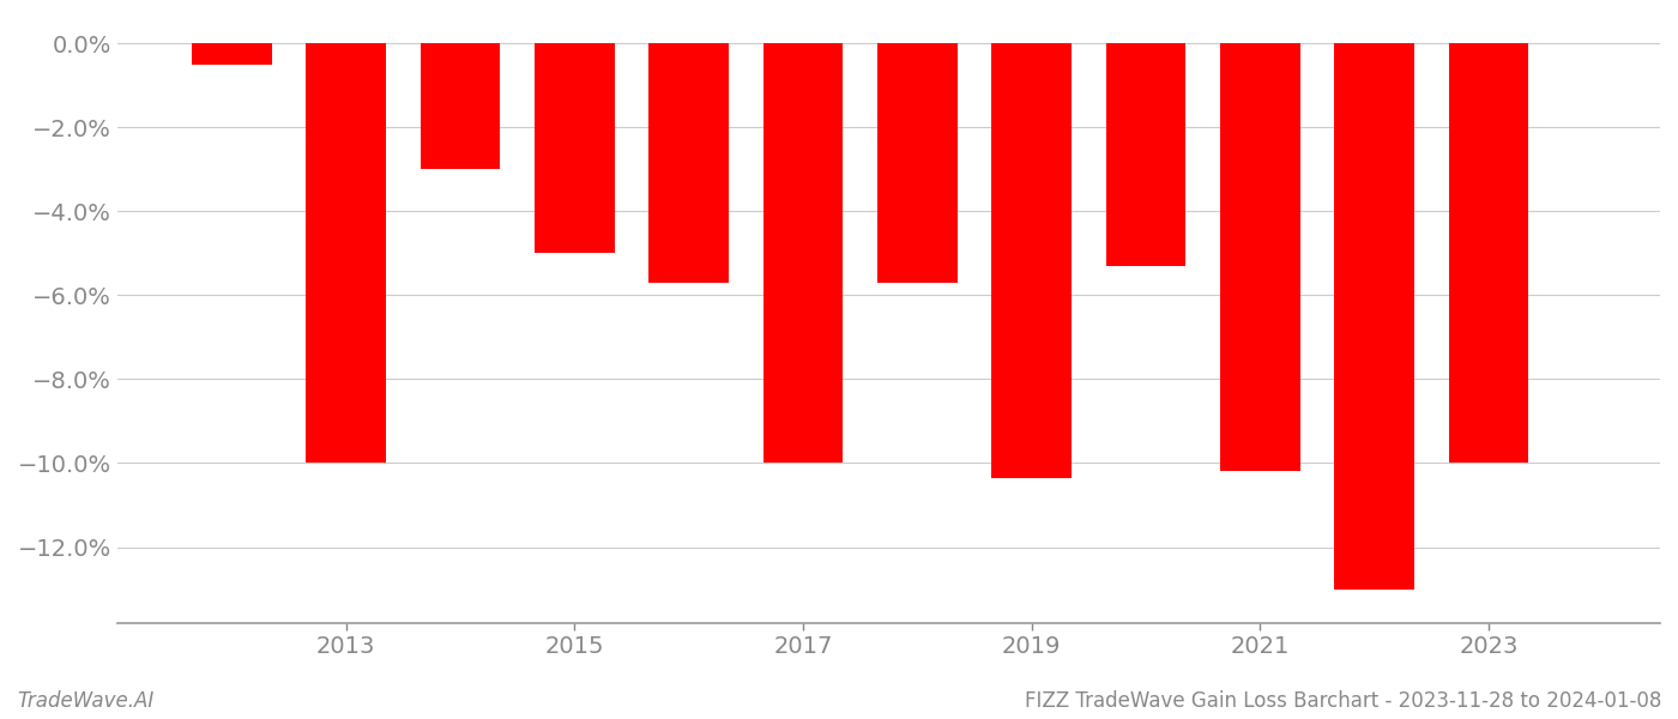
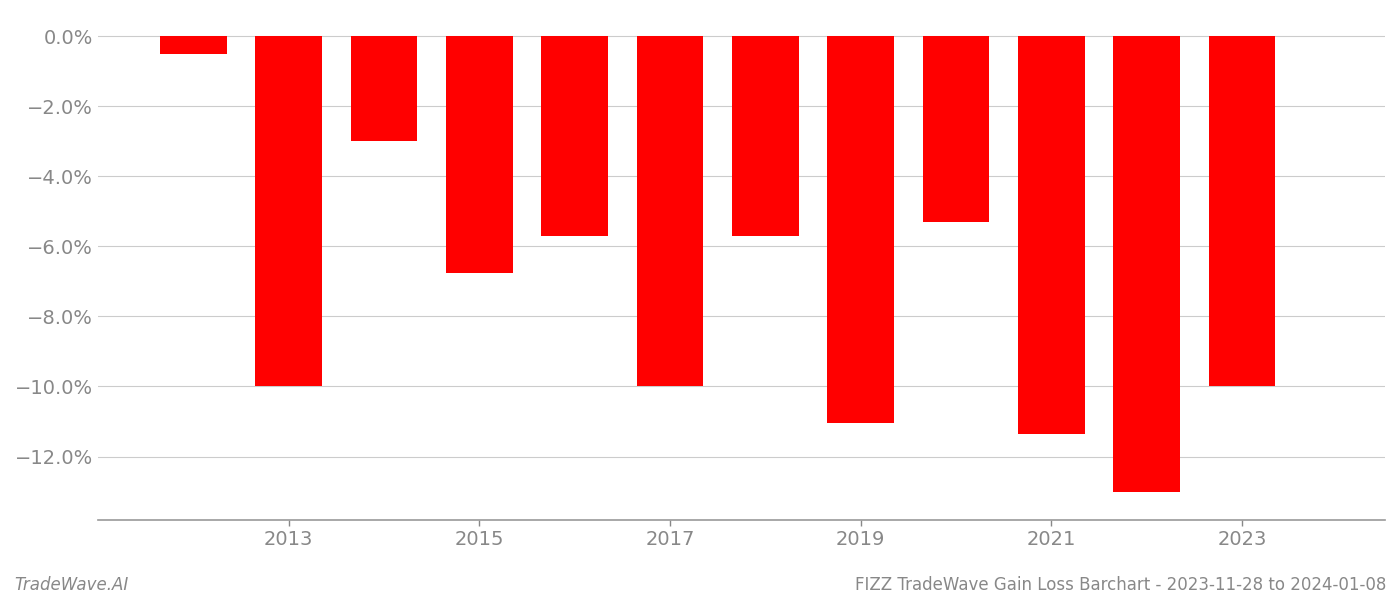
2015: -5.00% -> -6.75%
2019: -10.35% -> -11.05%
2021: -10.20% -> -11.35%
